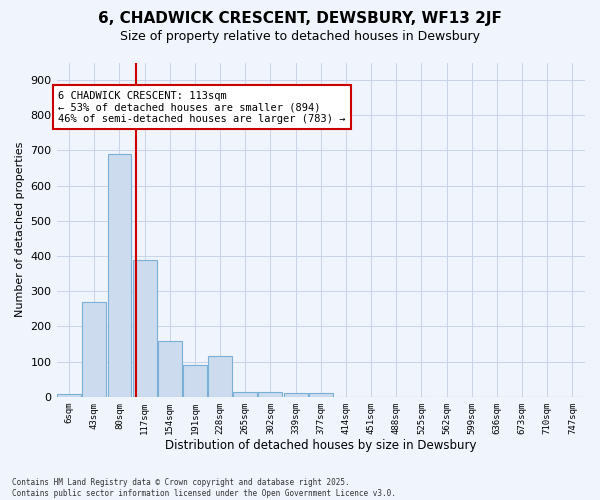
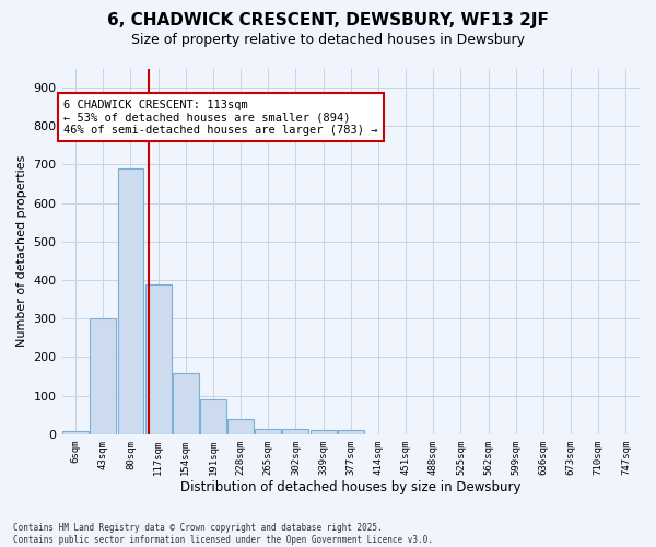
43sqm: 270 -> 300
228sqm: 115 -> 38
